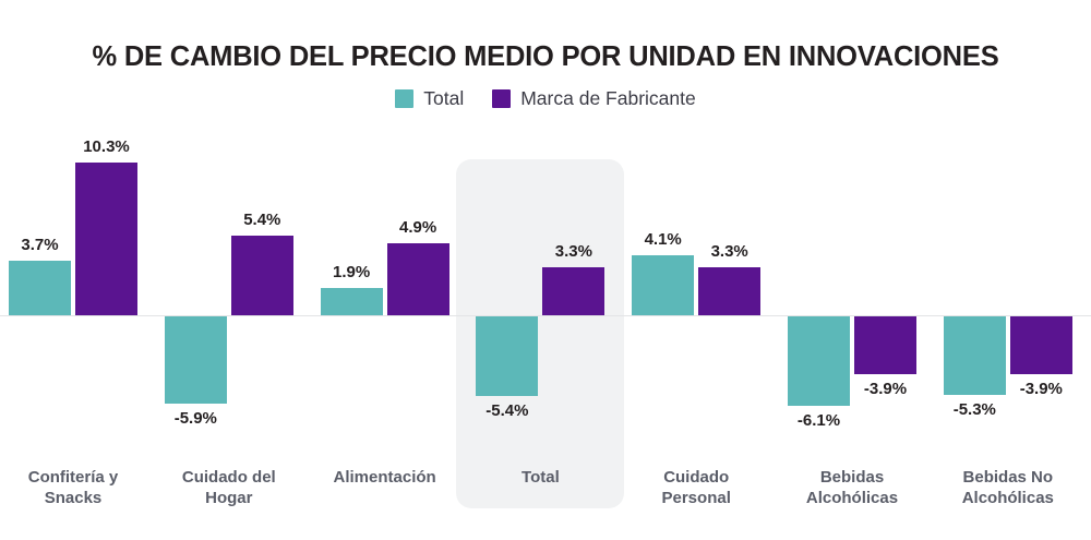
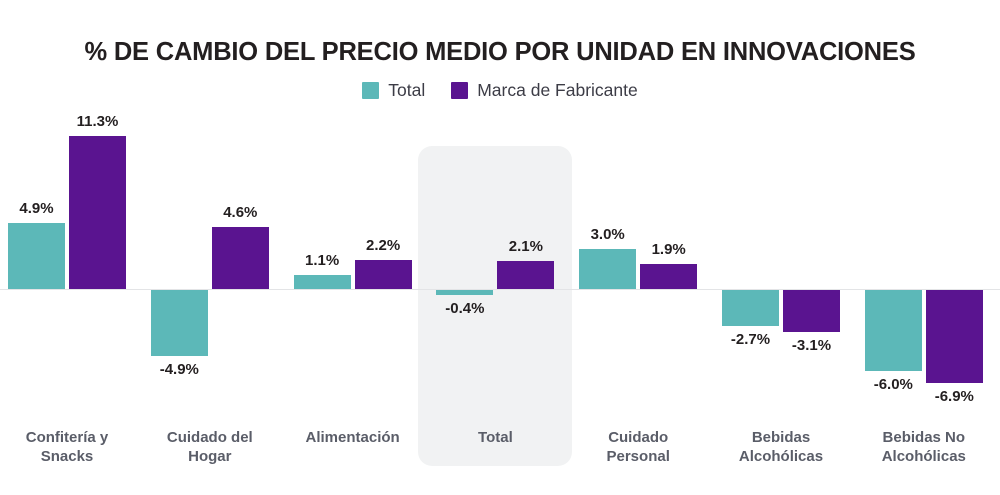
Total/Confitería y Snacks: 3.7% -> 4.9%
Marca de Fabricante/Confitería y Snacks: 10.3% -> 11.3%
Total/Cuidado del Hogar: -5.9% -> -4.9%
Marca de Fabricante/Cuidado del Hogar: 5.4% -> 4.6%
Total/Alimentación: 1.9% -> 1.1%
Marca de Fabricante/Alimentación: 4.9% -> 2.2%
Total/Total: -5.4% -> -0.4%
Marca de Fabricante/Total: 3.3% -> 2.1%
Total/Cuidado Personal: 4.1% -> 3.0%
Marca de Fabricante/Cuidado Personal: 3.3% -> 1.9%
Total/Bebidas Alcohólicas: -6.1% -> -2.7%
Marca de Fabricante/Bebidas Alcohólicas: -3.9% -> -3.1%
Total/Bebidas No Alcohólicas: -5.3% -> -6.0%
Marca de Fabricante/Bebidas No Alcohólicas: -3.9% -> -6.9%
